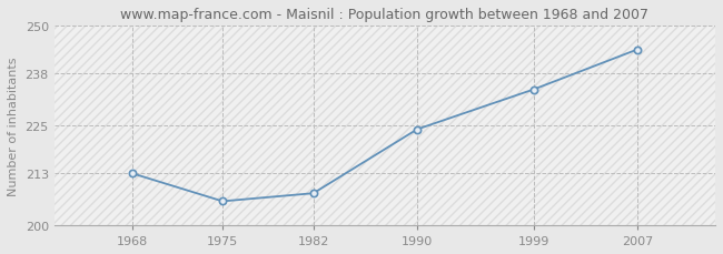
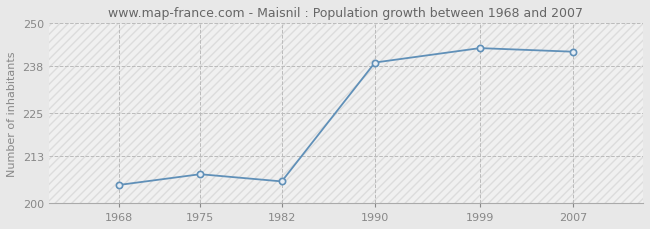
1968: 213 -> 205
1975: 206 -> 208
1982: 208 -> 206
1990: 224 -> 239
1999: 234 -> 243
2007: 244 -> 242
